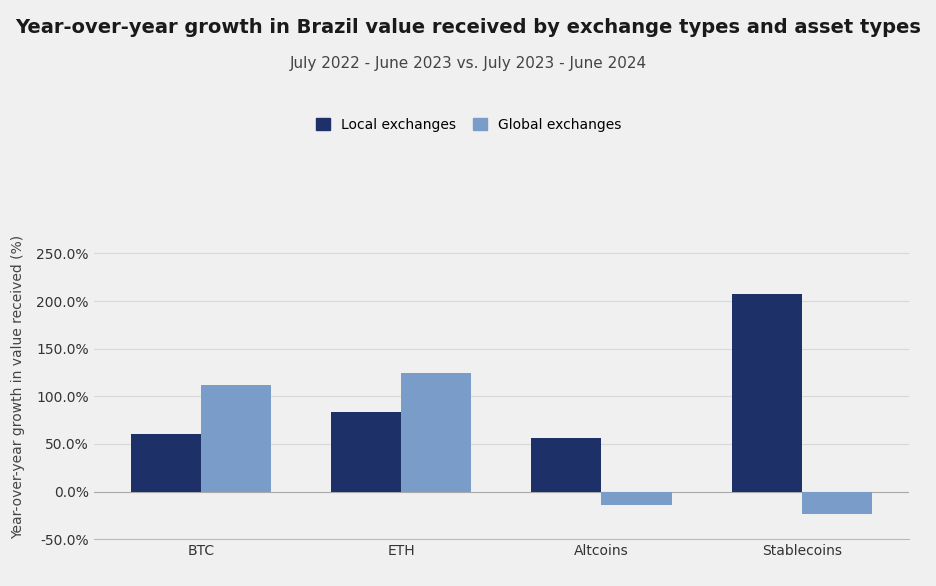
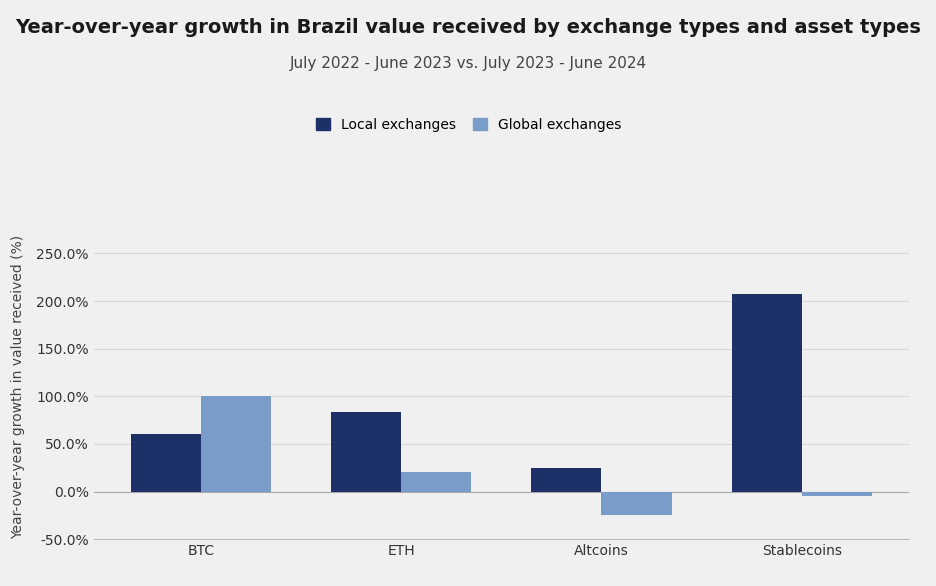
Global exchanges/BTC: 112% -> 100%
Global exchanges/ETH: 124% -> 20%
Local exchanges/Altcoins: 56% -> 25%
Global exchanges/Altcoins: -14% -> -25%
Global exchanges/Stablecoins: -24% -> -5%
